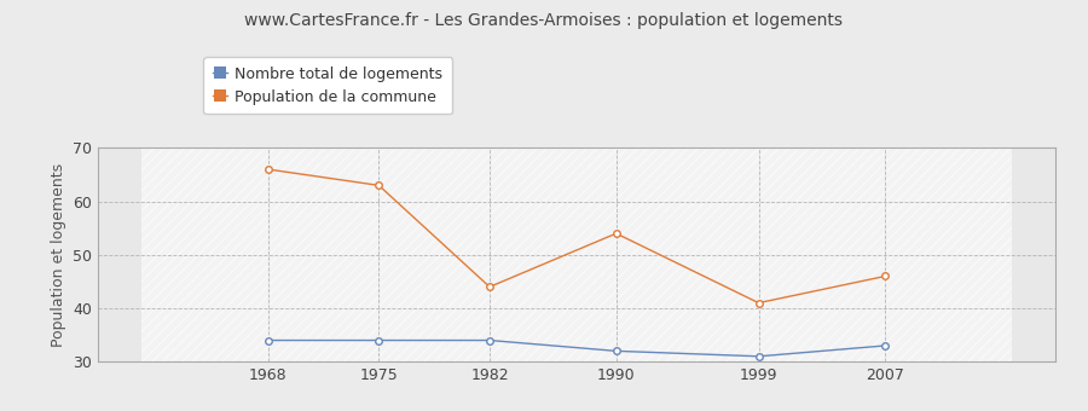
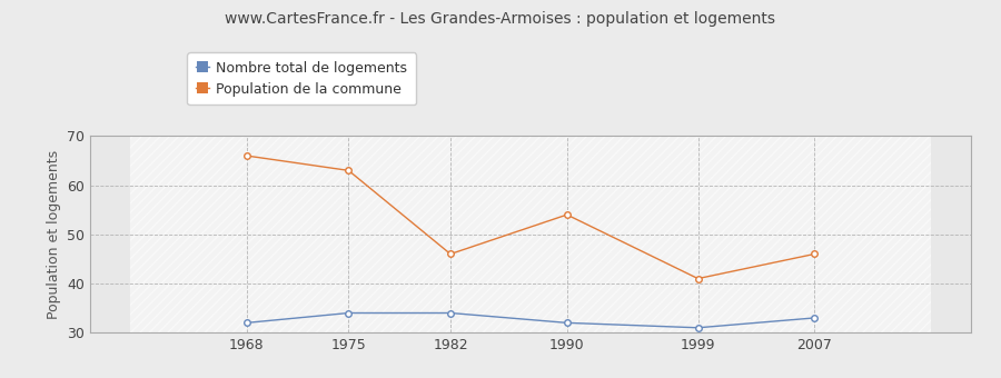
Nombre total de logements/1968: 34 -> 32
Population de la commune/1982: 44 -> 46
